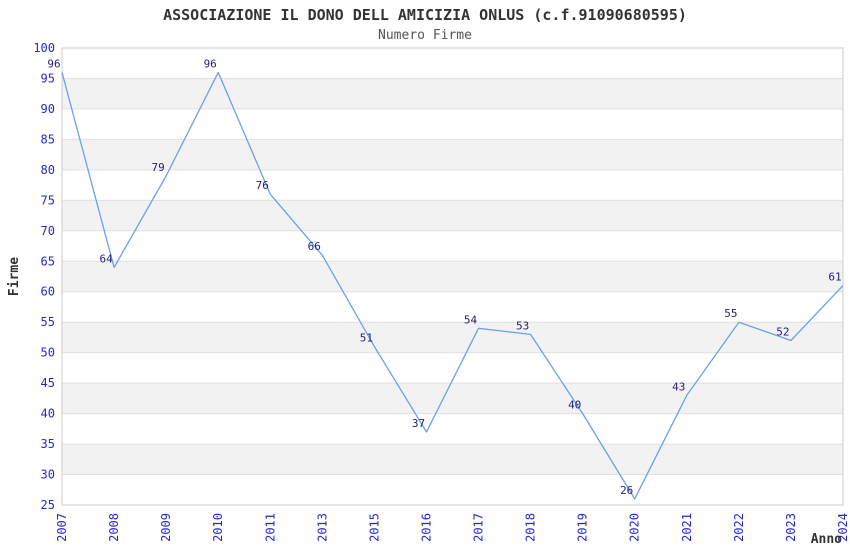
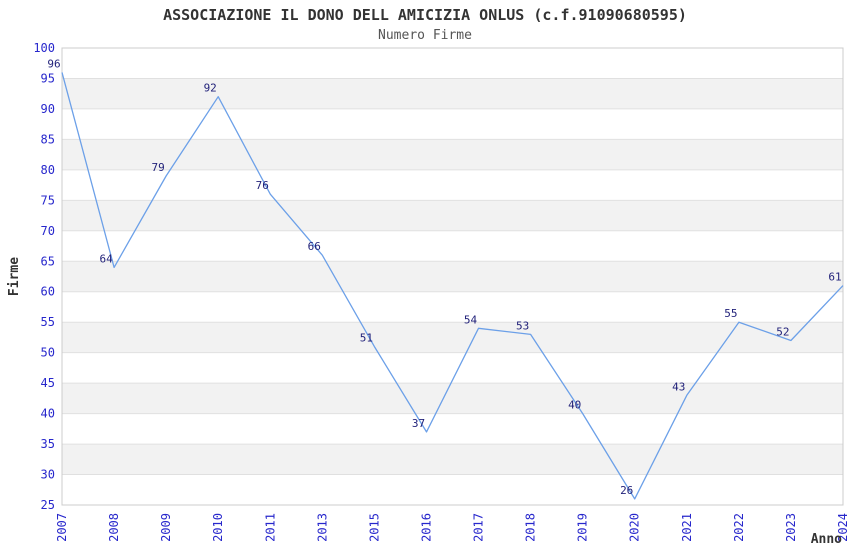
2010: 96 -> 92
